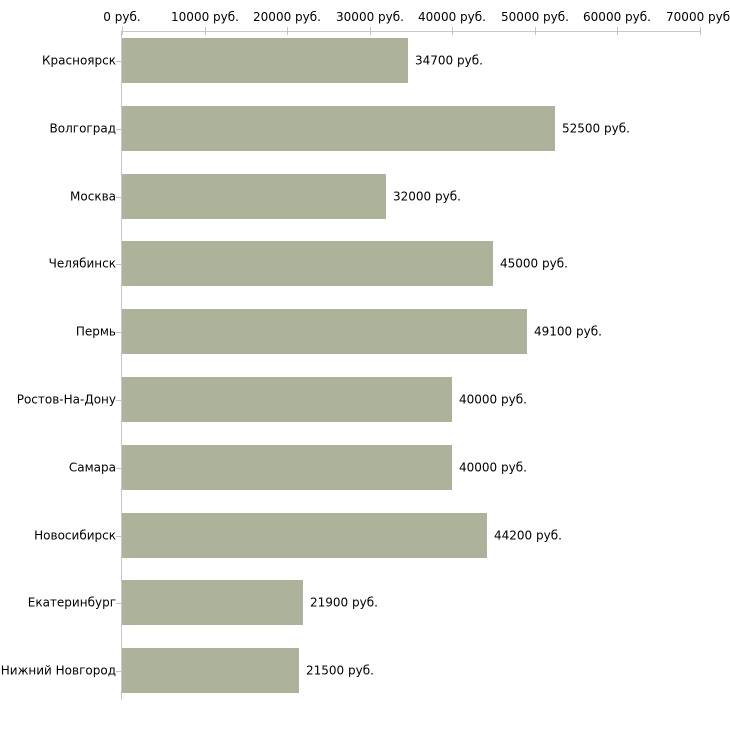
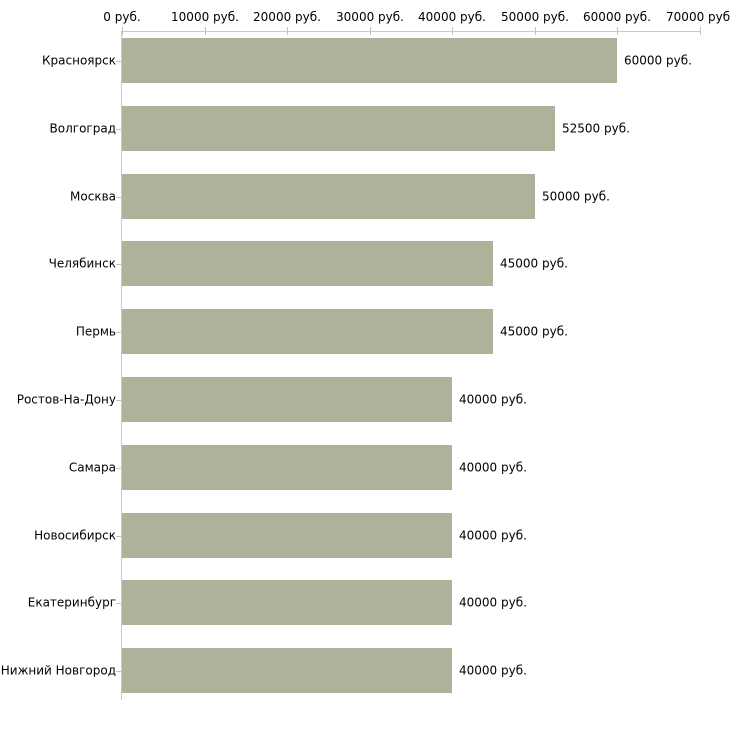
Красноярск: 34700 -> 60000
Москва: 32000 -> 50000
Пермь: 49100 -> 45000
Новосибирск: 44200 -> 40000
Екатеринбург: 21900 -> 40000
Нижний Новгород: 21500 -> 40000
